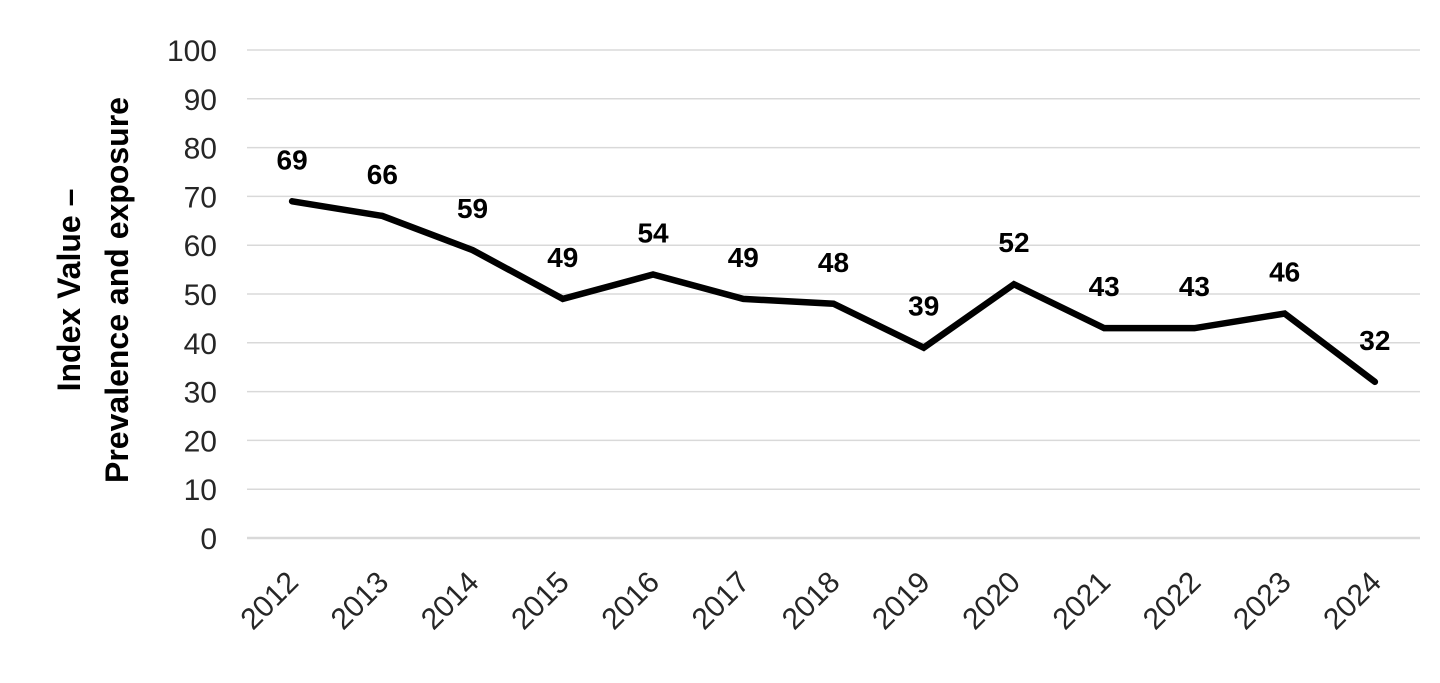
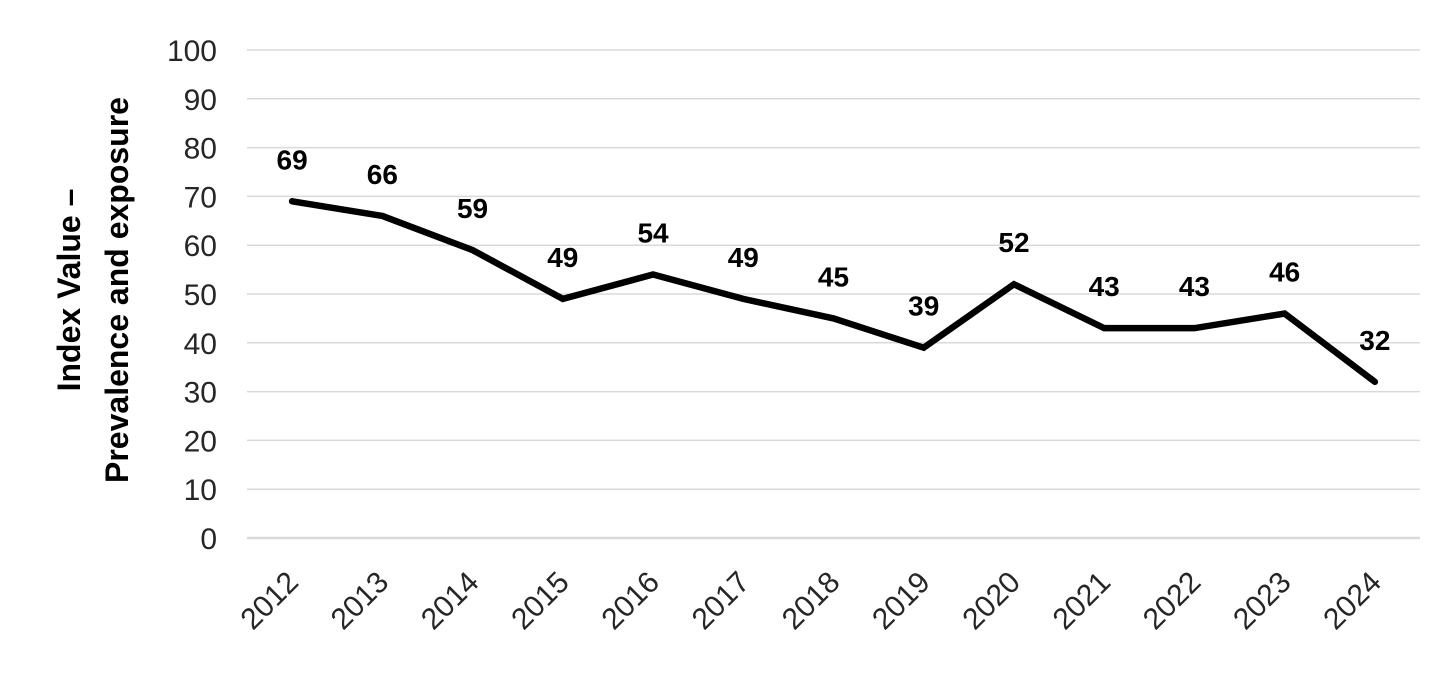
2018: 48 -> 45
